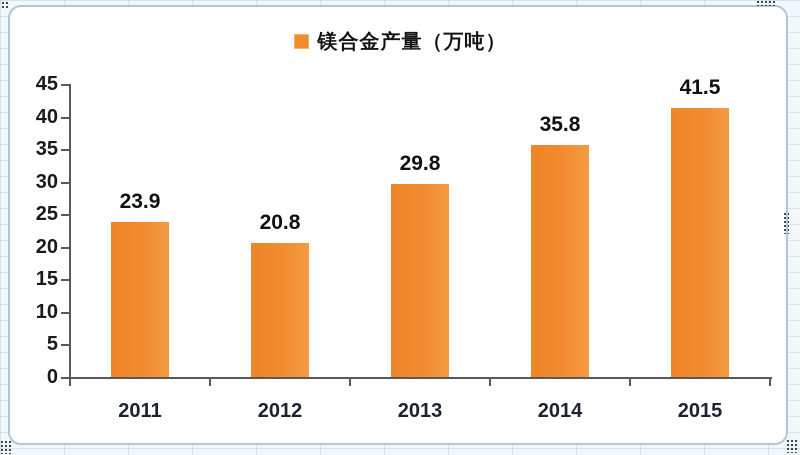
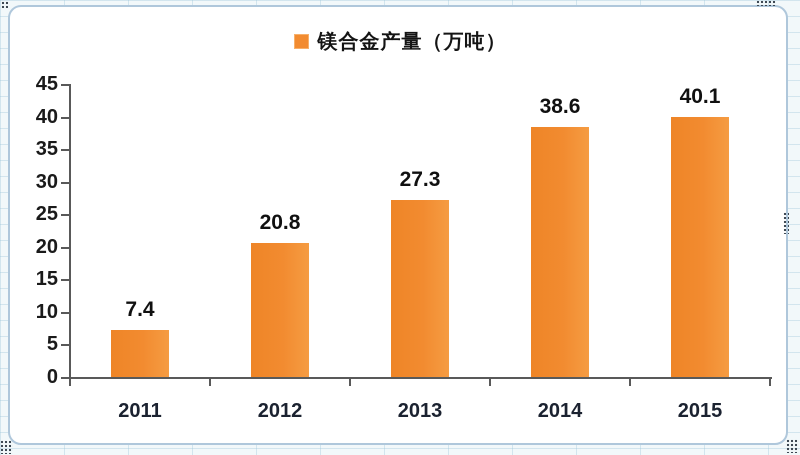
2011: 23.9 -> 7.4
2013: 29.8 -> 27.3
2014: 35.8 -> 38.6
2015: 41.5 -> 40.1
